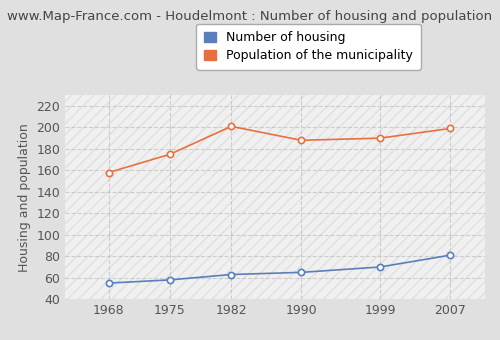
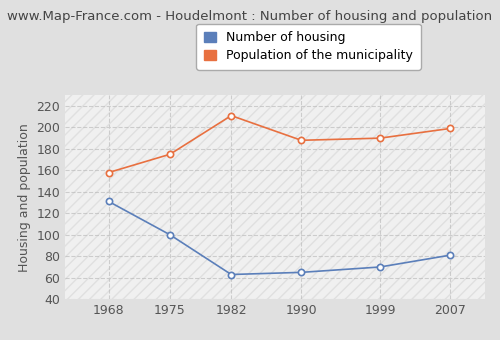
Number of housing/1968: 55 -> 131
Number of housing/1975: 58 -> 100
Population of the municipality/1982: 201 -> 211
